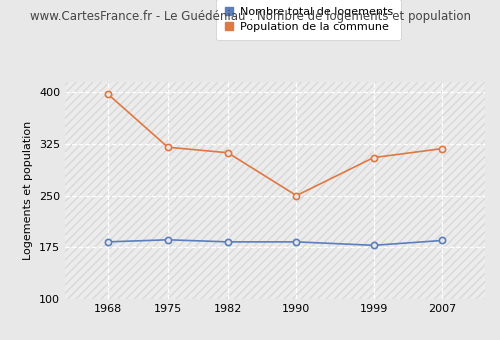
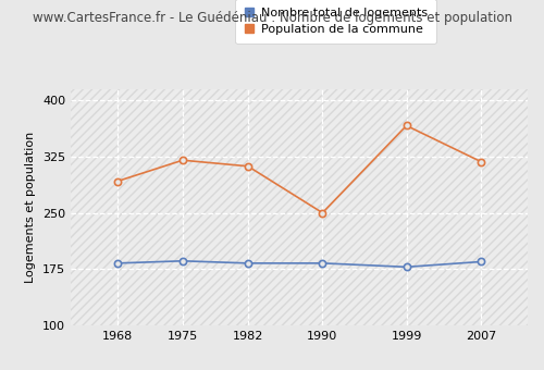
Population de la commune/1968: 397 -> 292
Population de la commune/1999: 305 -> 366
